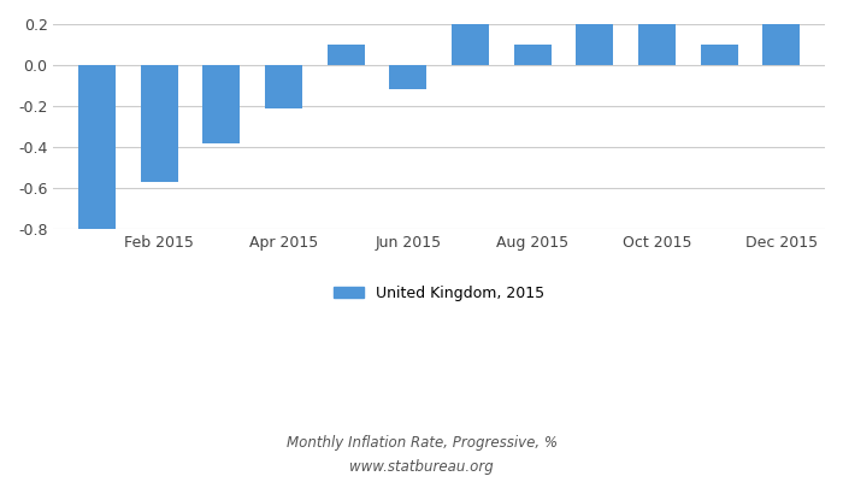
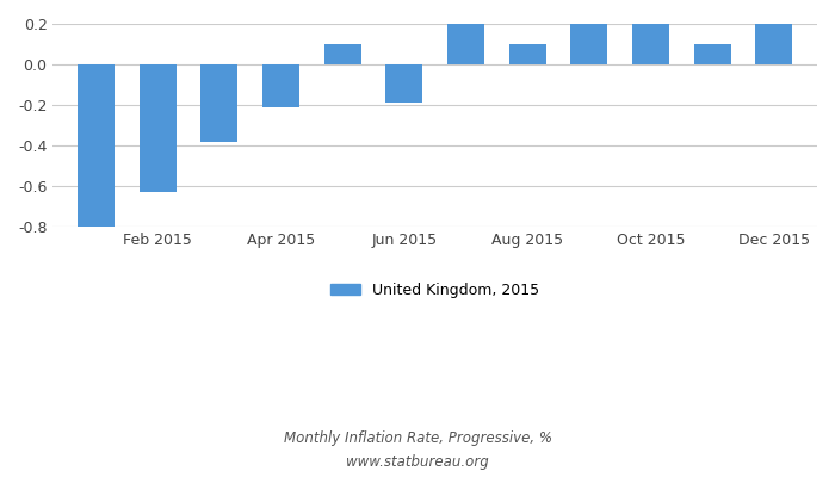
Feb 2015: -0.57 -> -0.63
Jun 2015: -0.12 -> -0.19
